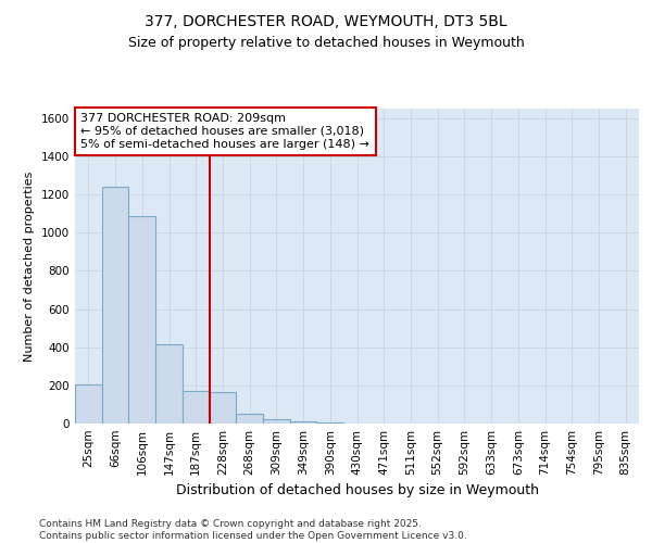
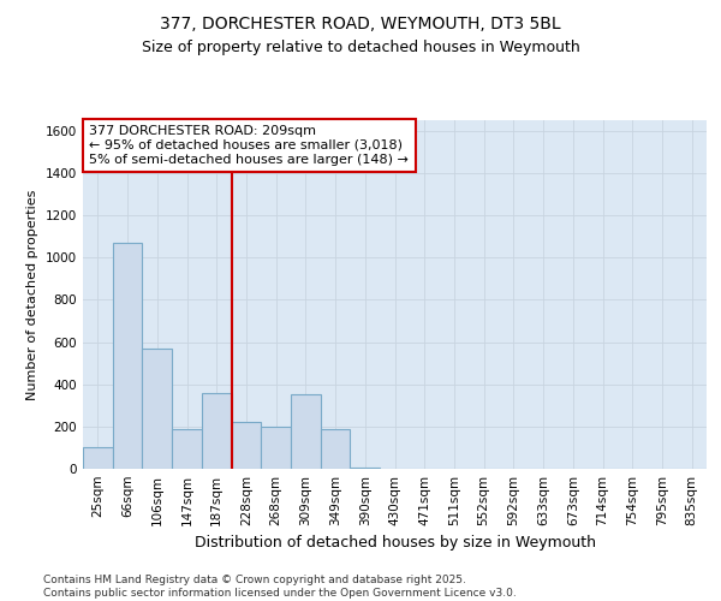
25sqm: 200 -> 100
66sqm: 1240 -> 1070
106sqm: 1080 -> 570
147sqm: 420 -> 190
187sqm: 170 -> 360
228sqm: 160 -> 220
268sqm: 50 -> 200
309sqm: 20 -> 350
349sqm: 10 -> 190
